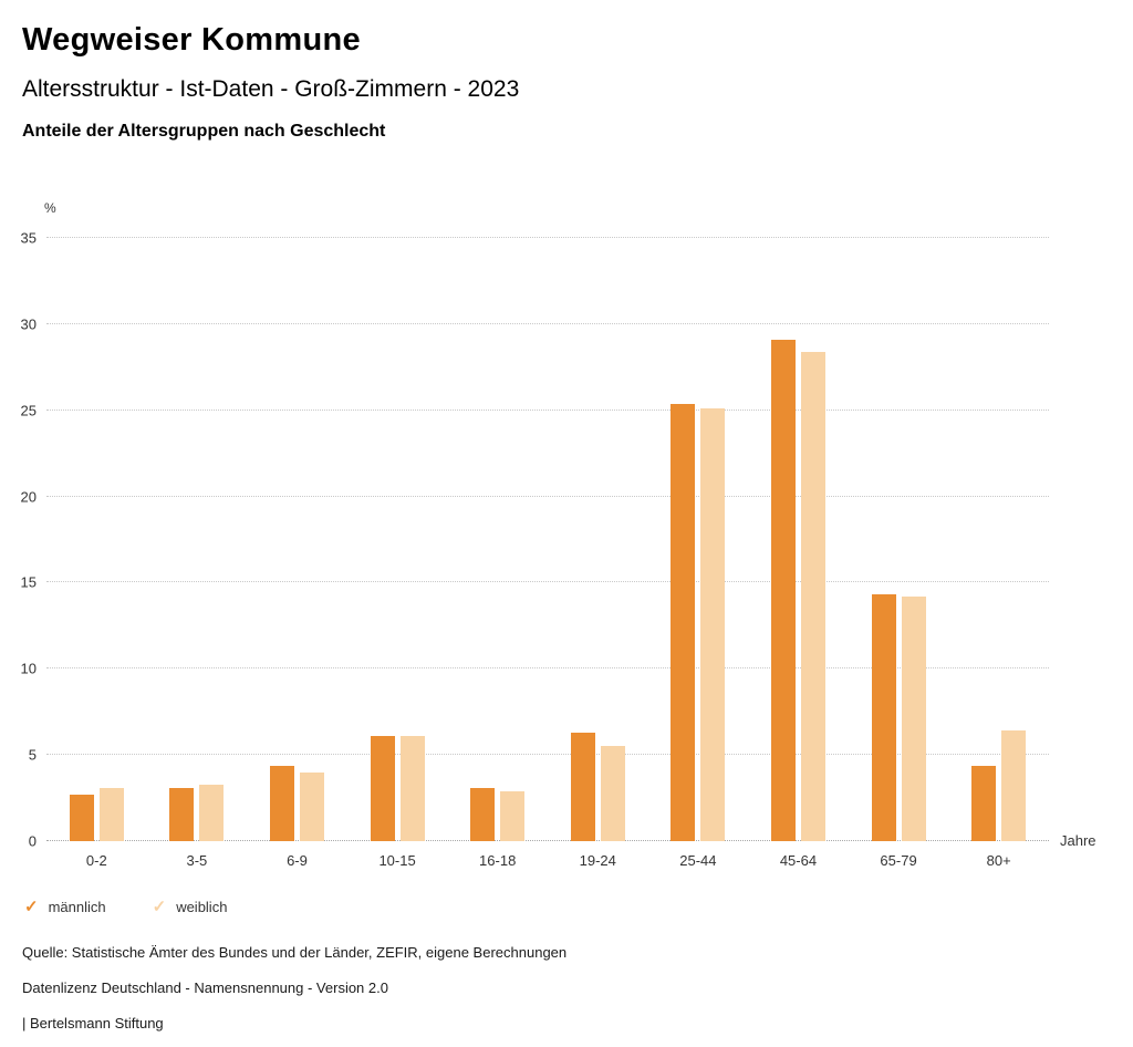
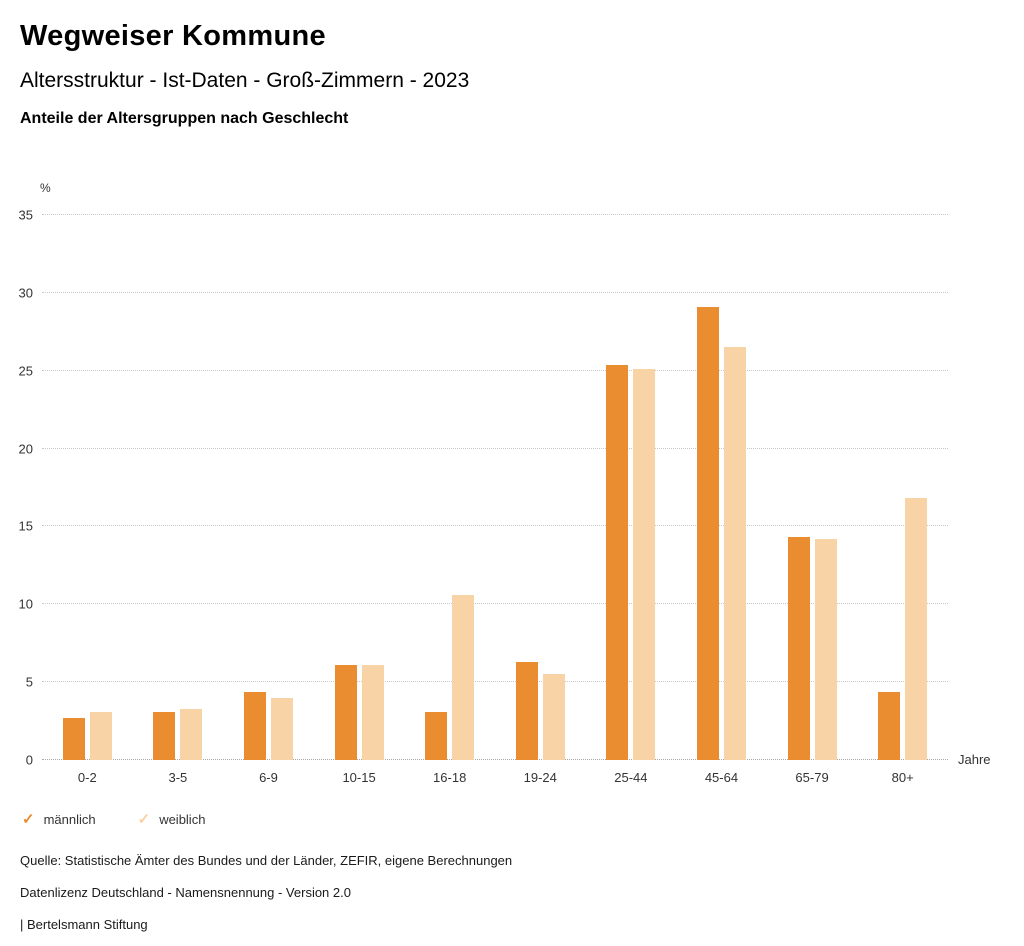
weiblich/16-18: 2.9 -> 10.6
weiblich/45-64: 28.4 -> 26.5
weiblich/80+: 6.4 -> 16.8
